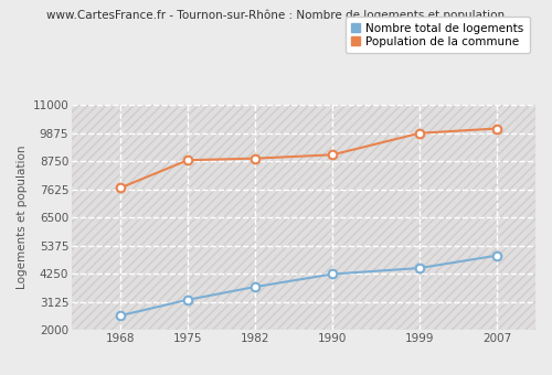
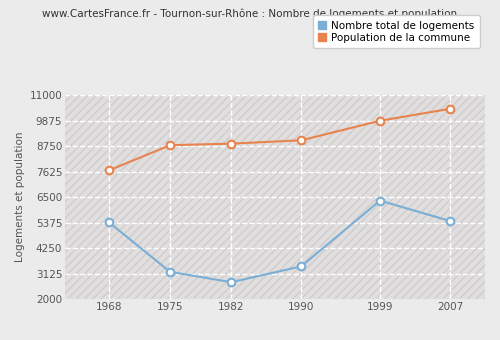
Nombre total de logements/1968: 2570 -> 5400
Nombre total de logements/1982: 3730 -> 2750
Nombre total de logements/1990: 4240 -> 3450
Nombre total de logements/1999: 4480 -> 6350
Nombre total de logements/2007: 4980 -> 5450
Population de la commune/2007: 10060 -> 10400
